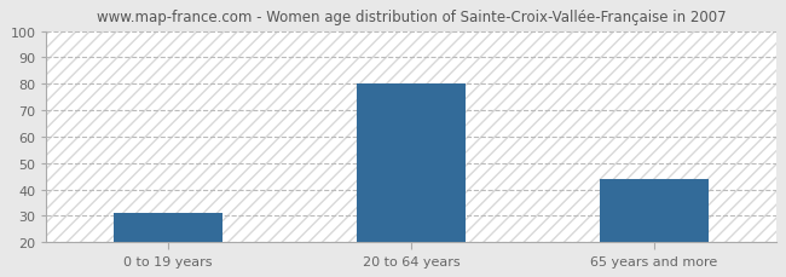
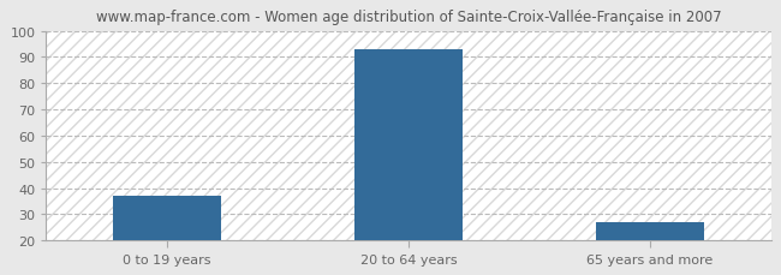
0 to 19 years: 31 -> 37
20 to 64 years: 80 -> 93
65 years and more: 44 -> 27
